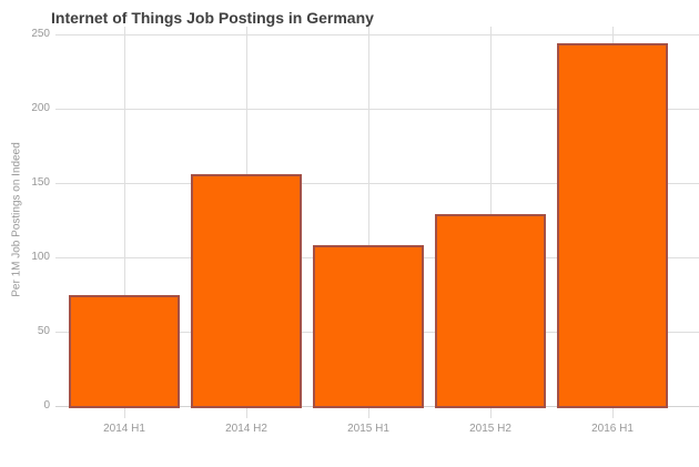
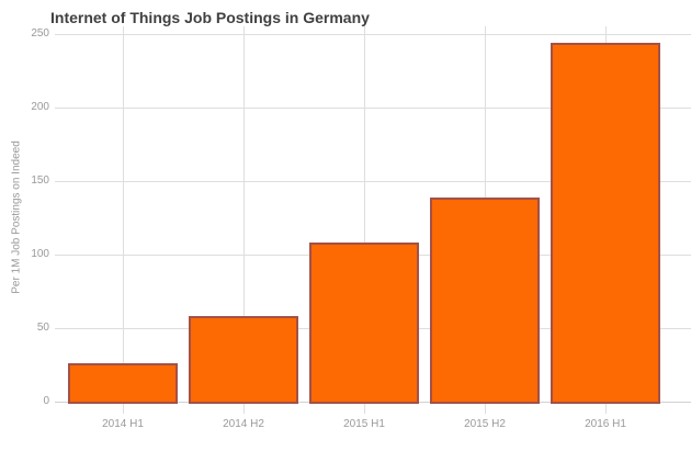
2014 H1: 75 -> 26
2014 H2: 156 -> 58
2015 H2: 129 -> 139
